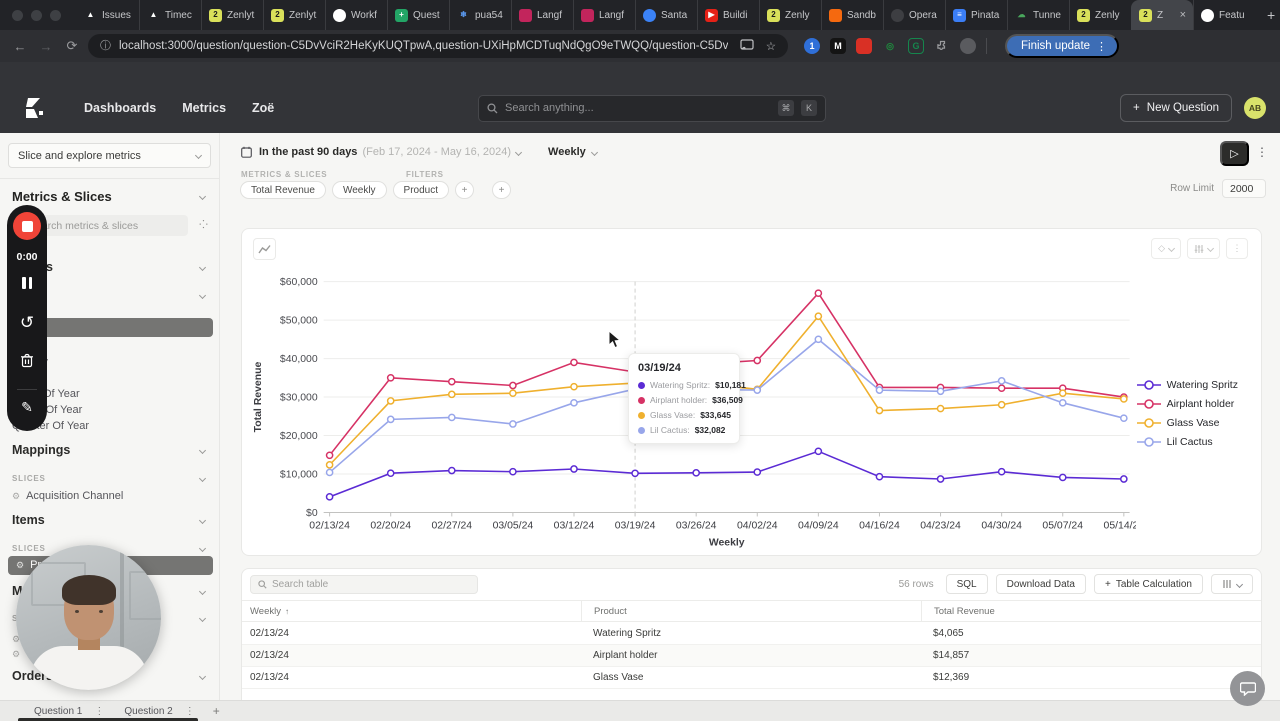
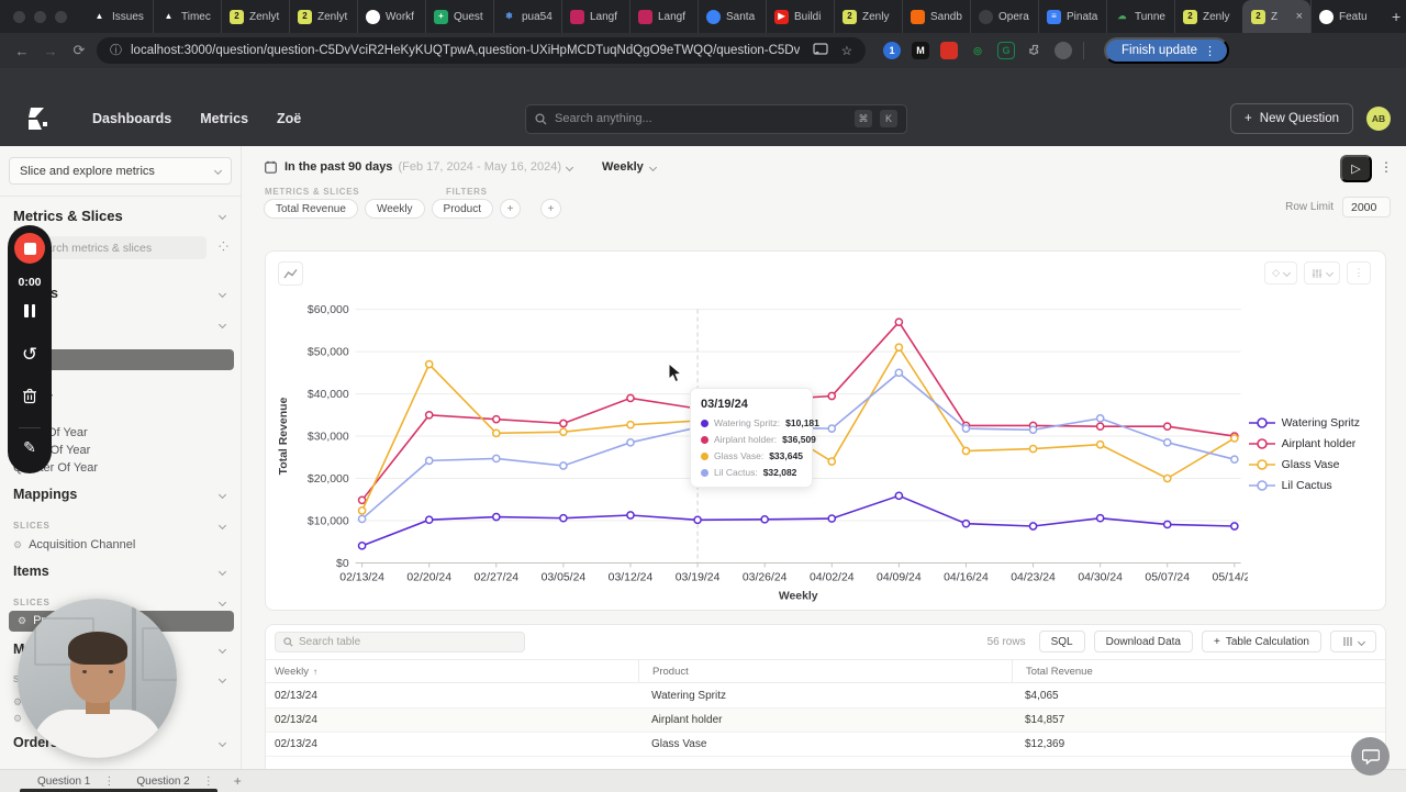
Glass Vase/02/20/24: $29000 -> $47000
Glass Vase/04/02/24: $32000 -> $24000
Glass Vase/05/07/24: $31000 -> $20000
